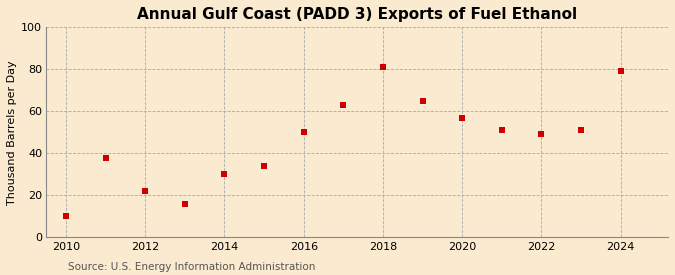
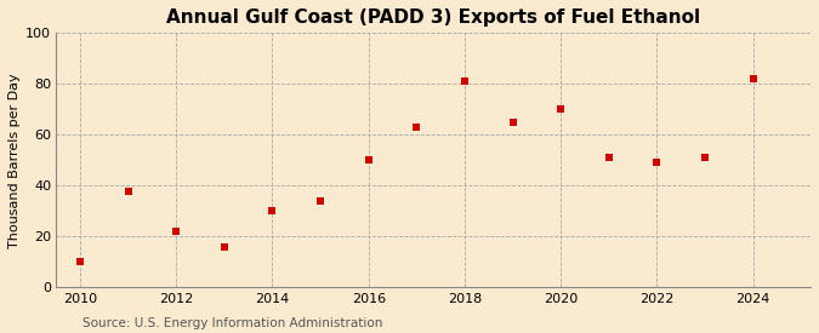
2020: 57 -> 70
2024: 79 -> 82
